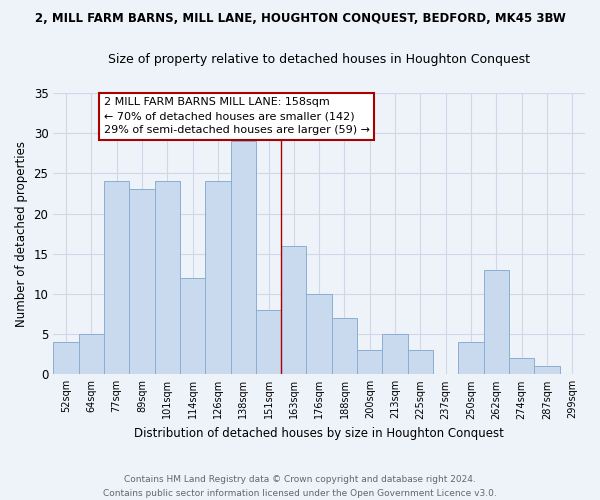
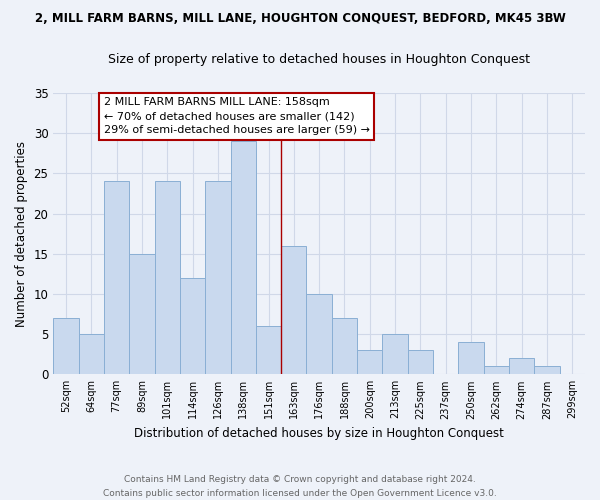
52sqm: 4 -> 7
89sqm: 23 -> 15
151sqm: 8 -> 6
262sqm: 13 -> 1
